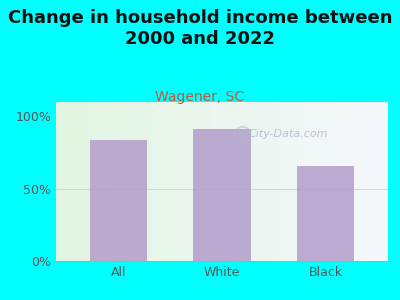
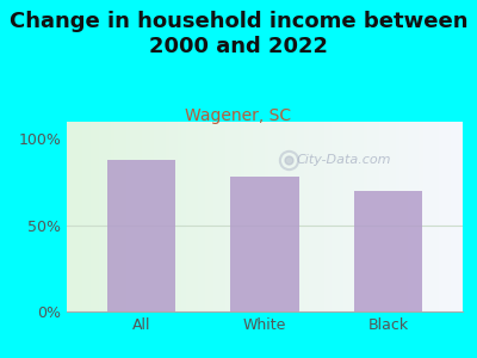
All: 84% -> 88%
White: 91% -> 78%
Black: 66% -> 70%
